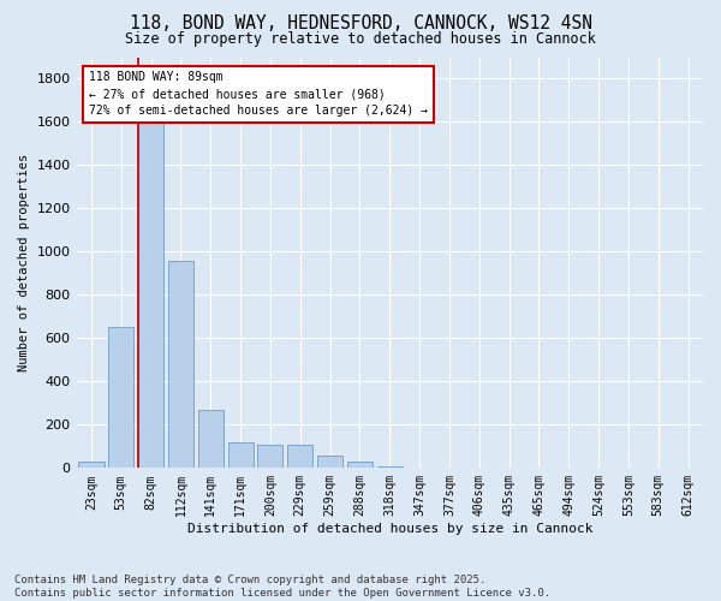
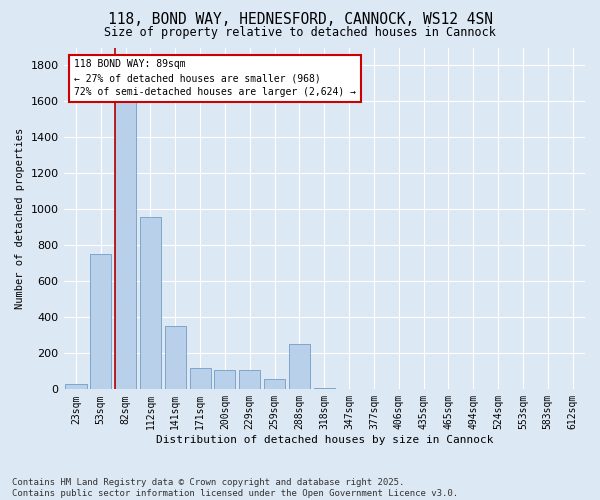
53sqm: 650 -> 750
141sqm: 270 -> 350
288sqm: 30 -> 250
